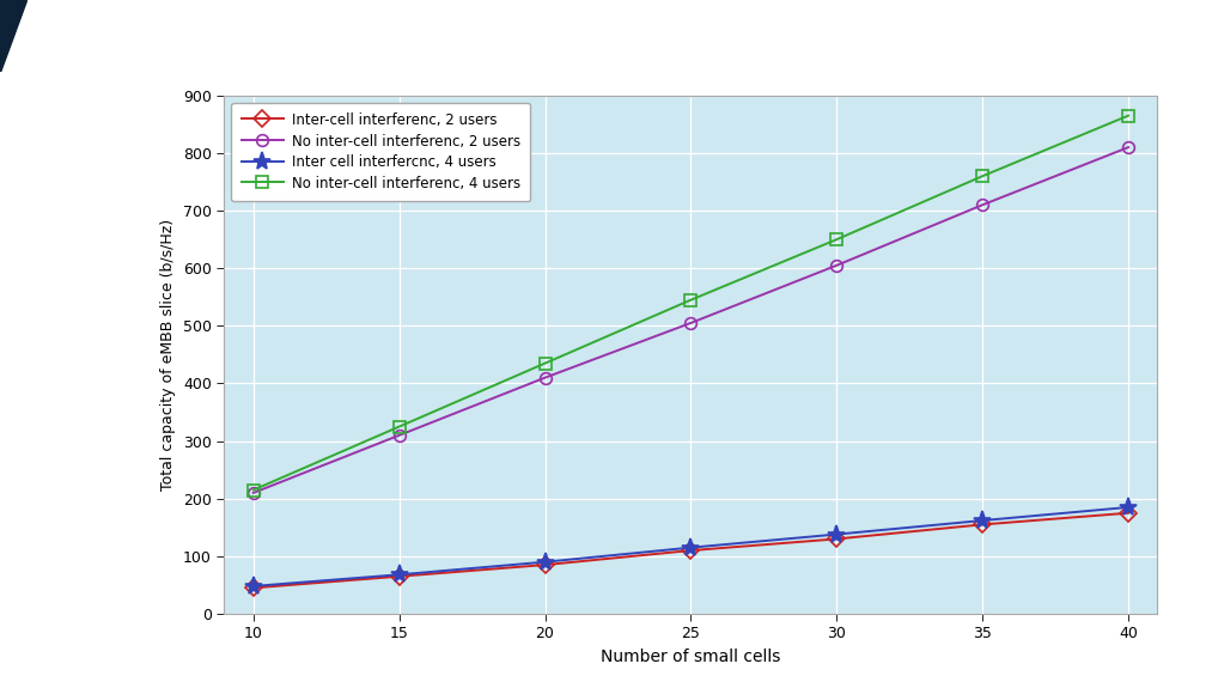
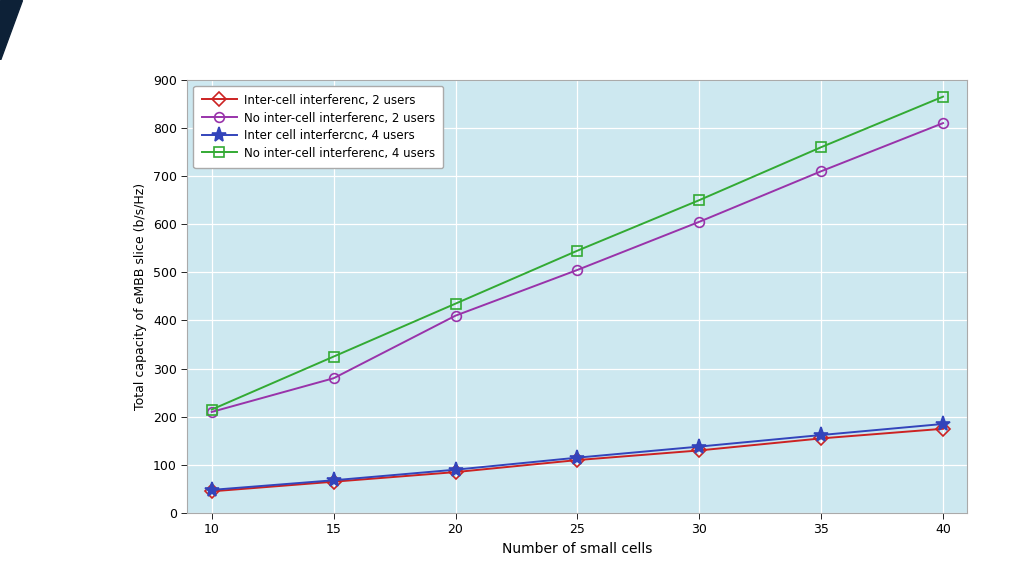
No inter-cell interferenc, 2 users/15: 310 -> 280
